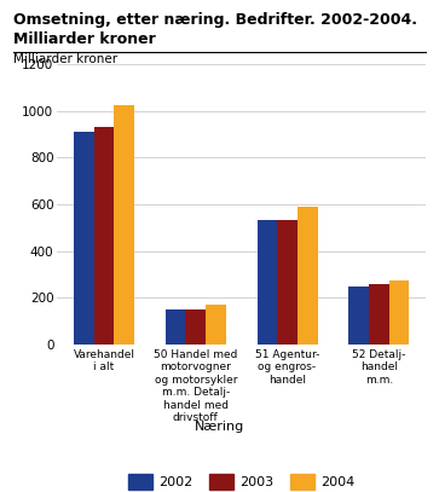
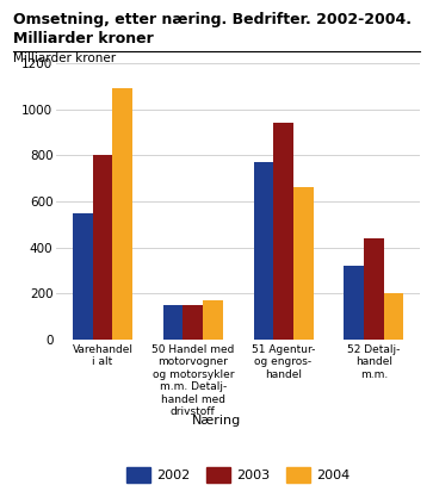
2002/Varehandel i alt: 910 -> 550
2003/Varehandel i alt: 930 -> 800
2004/Varehandel i alt: 1020 -> 1090
2002/51 Agentur- og engros- handel: 530 -> 770
2003/51 Agentur- og engros- handel: 530 -> 940
2004/51 Agentur- og engros- handel: 590 -> 660
2002/52 Detalj- handel m.m.: 250 -> 320
2003/52 Detalj- handel m.m.: 260 -> 440
2004/52 Detalj- handel m.m.: 270 -> 200
